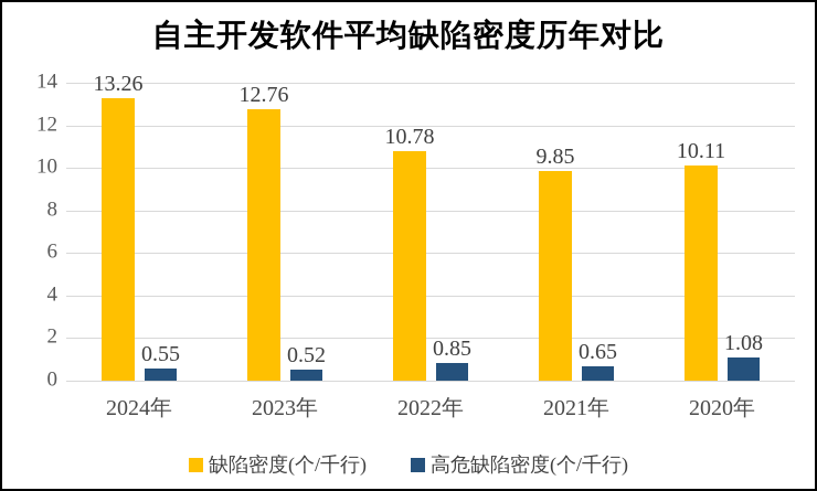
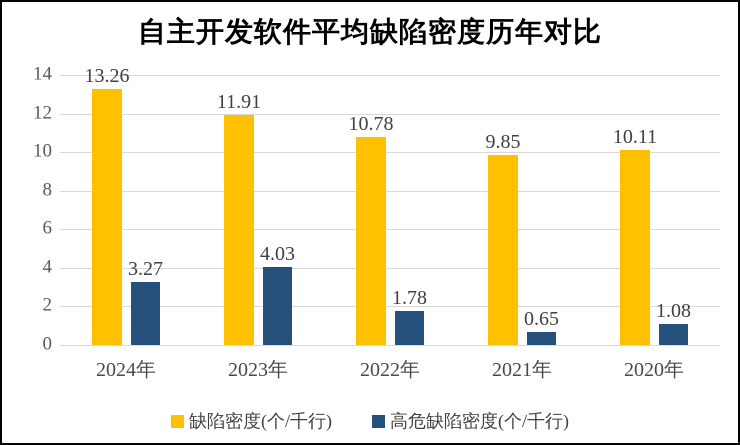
高危缺陷密度(个/千行)/2024年: 0.55 -> 3.27
缺陷密度(个/千行)/2023年: 12.76 -> 11.91
高危缺陷密度(个/千行)/2023年: 0.52 -> 4.03
高危缺陷密度(个/千行)/2022年: 0.85 -> 1.78
